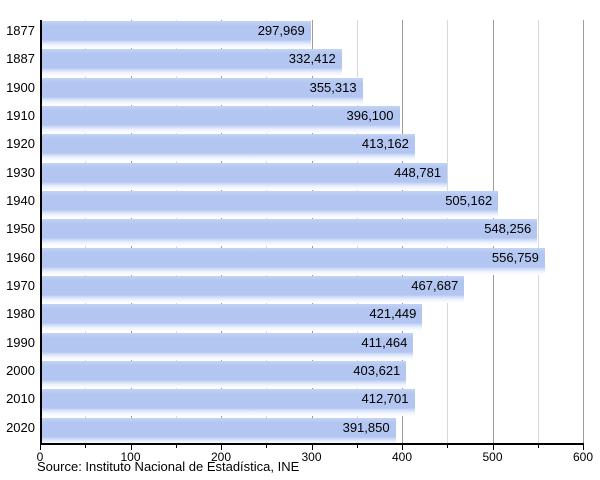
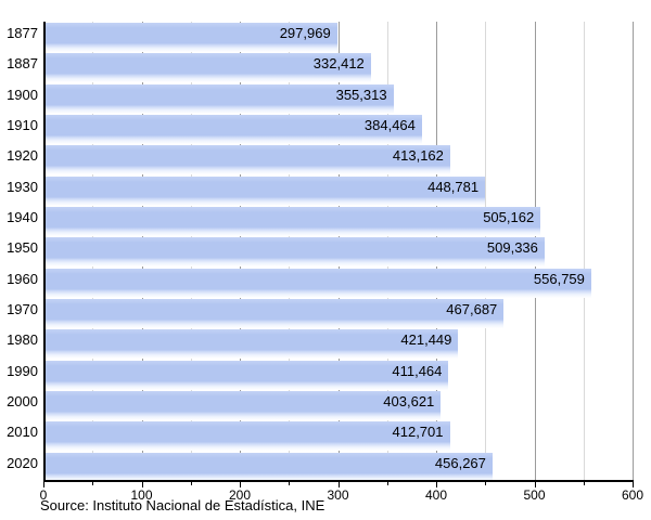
1910: 396,100 -> 384,464
1950: 548,256 -> 509,336
2020: 391,850 -> 456,267
